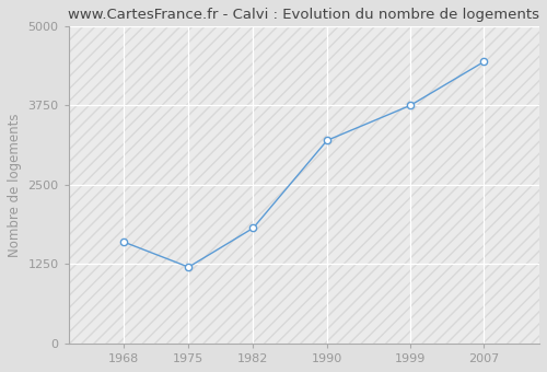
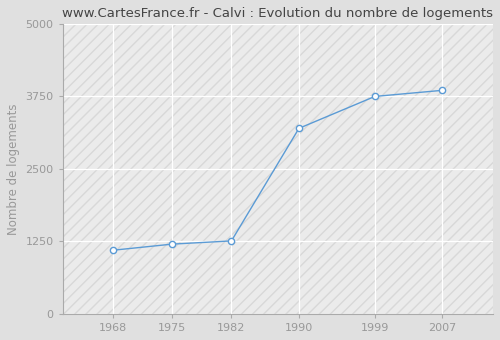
1968: 1600 -> 1100
1982: 1820 -> 1260
2007: 4440 -> 3860
